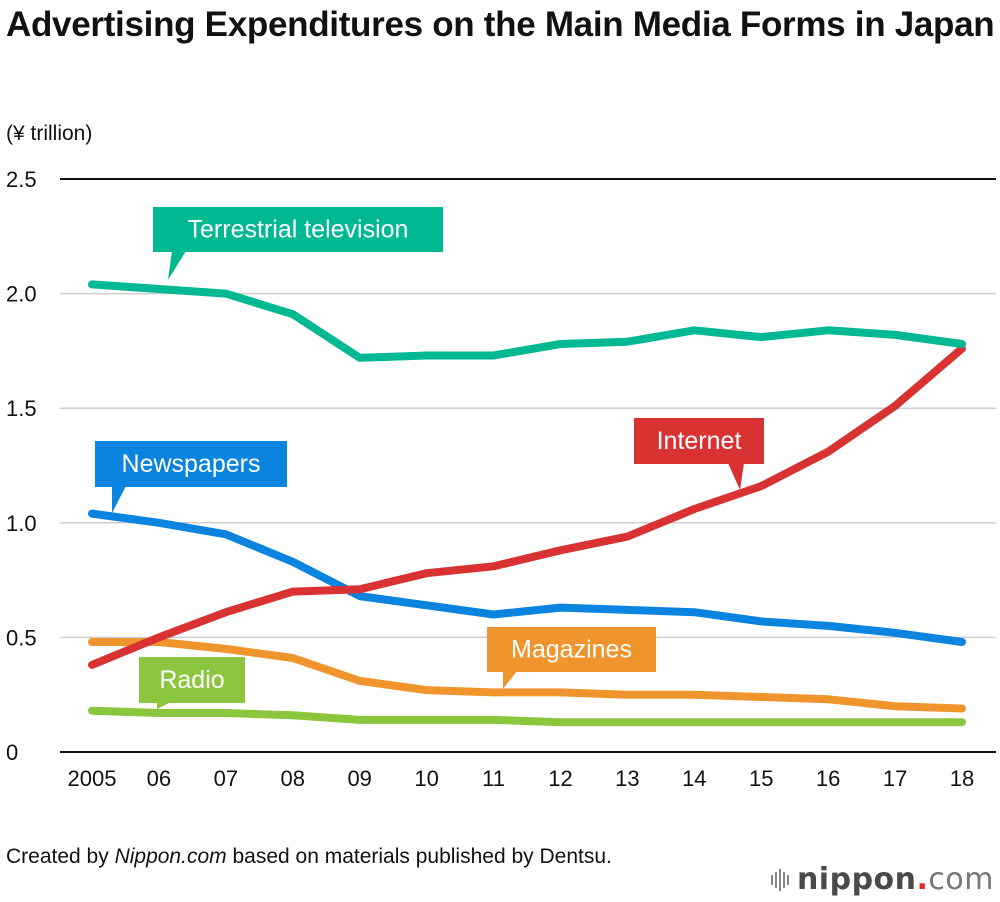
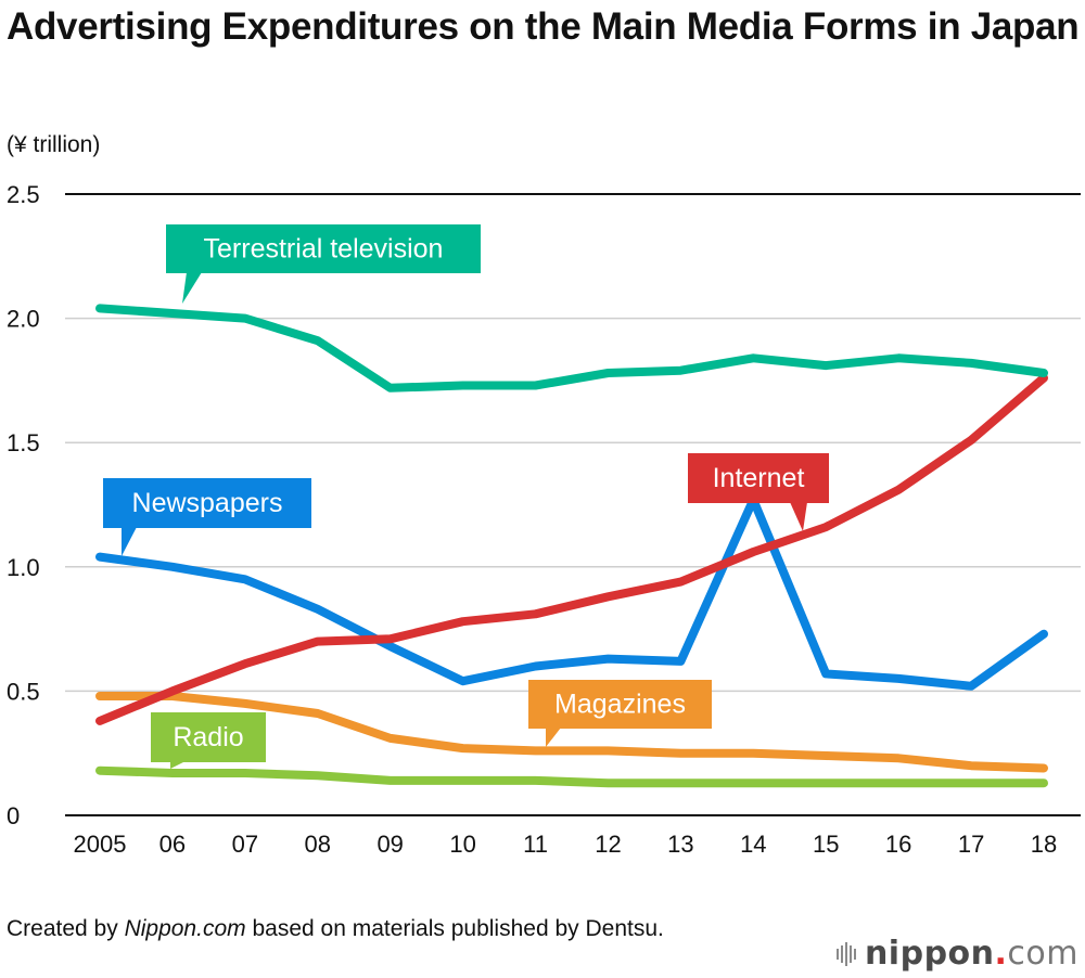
Newspapers/10: 0.64 -> 0.54
Newspapers/14: 0.61 -> 1.27
Newspapers/18: 0.48 -> 0.73
